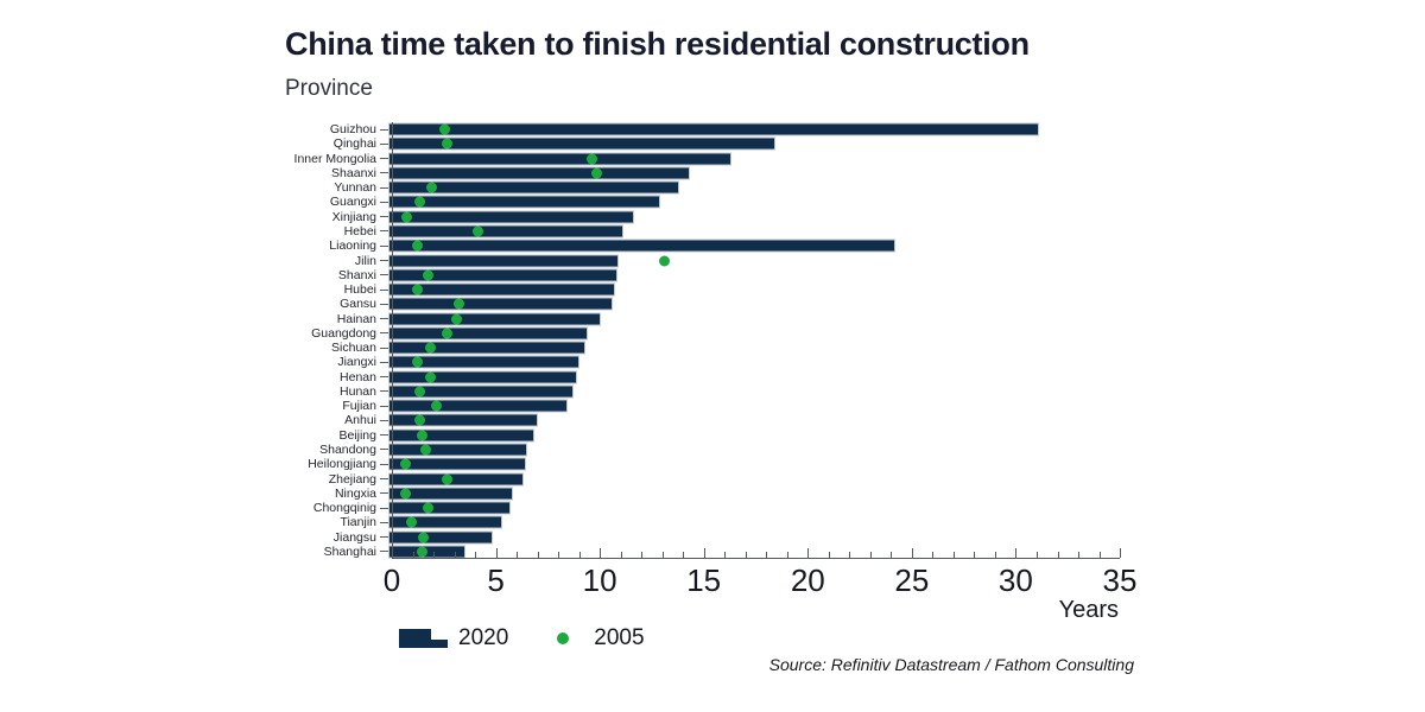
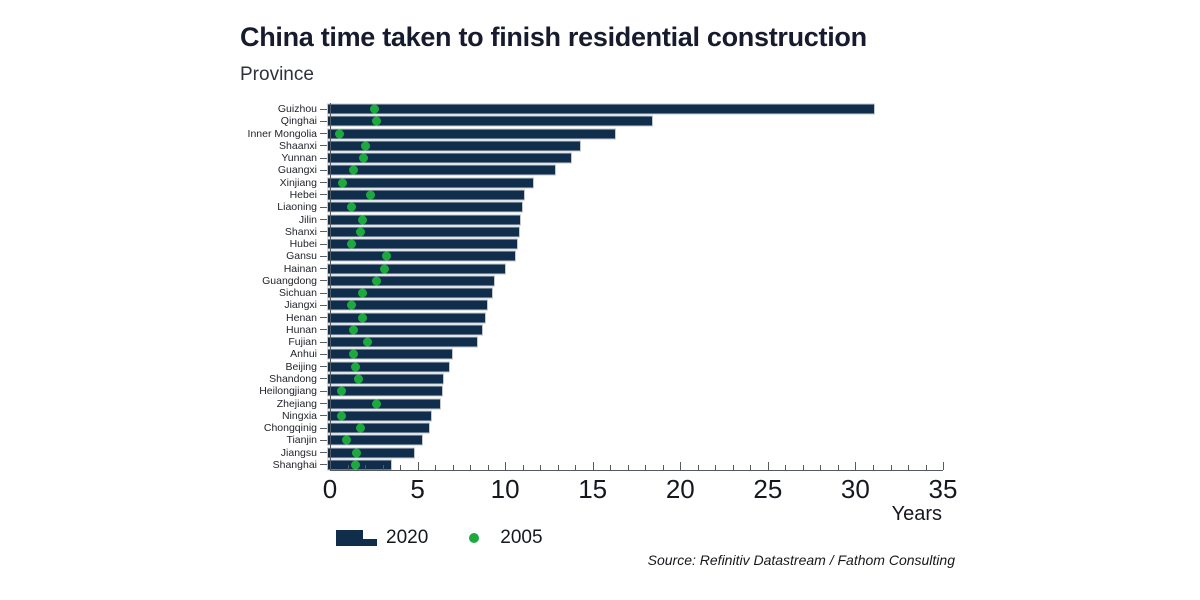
2005/Inner Mongolia: 9.8 -> 0.7
2005/Shaanxi: 10.0 -> 2.2
2005/Hebei: 4.3 -> 2.5
2020/Liaoning: 24.4 -> 11.2
2005/Jilin: 13.3 -> 2.0
